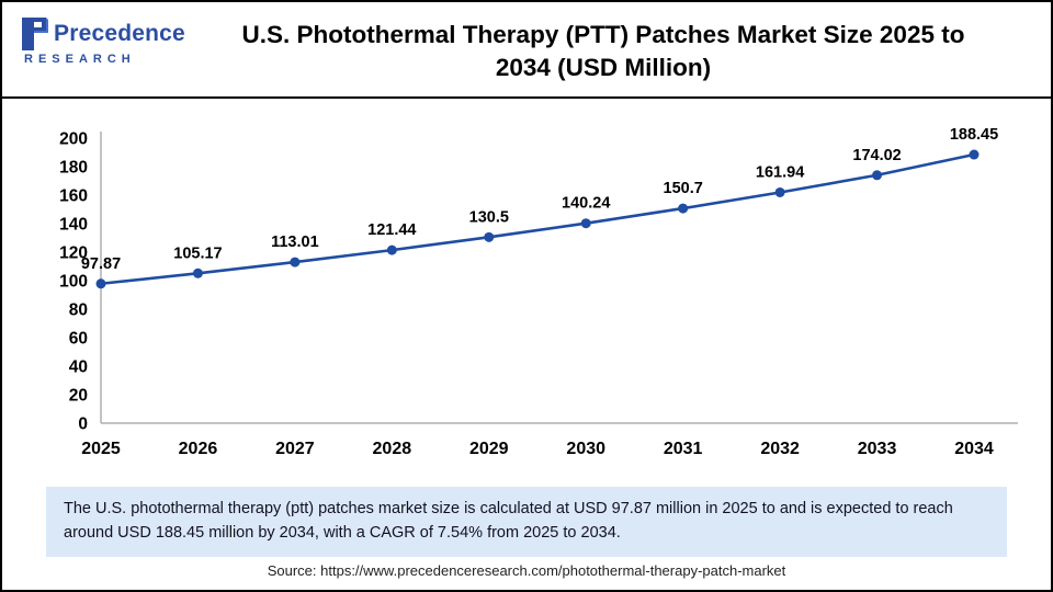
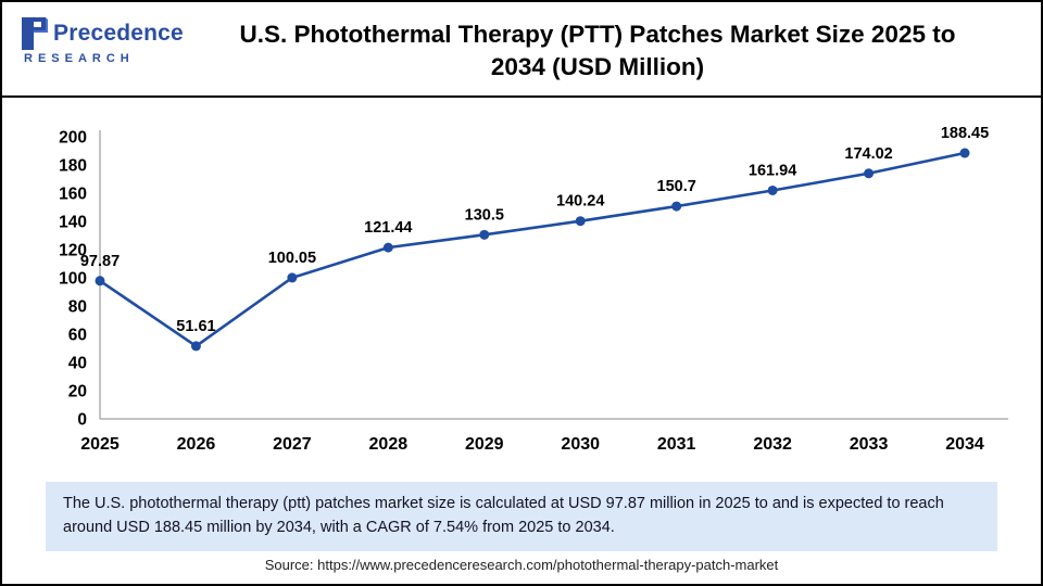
2026: 105.17 -> 51.61
2027: 113.01 -> 100.05
